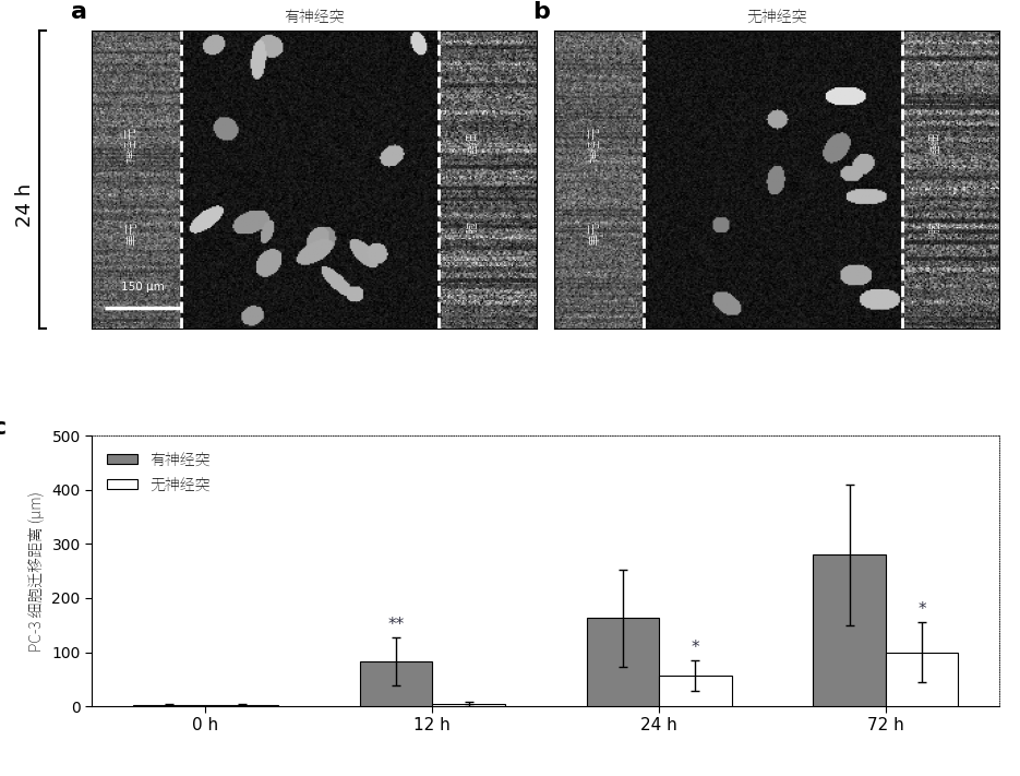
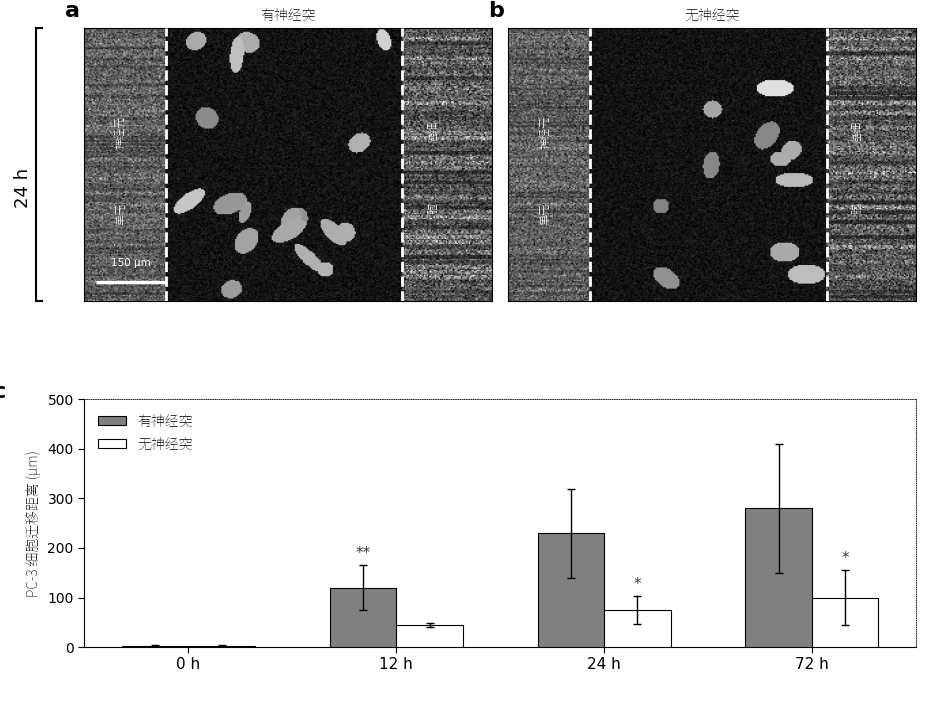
有神经突/12 h: 83 -> 120
无神经突/12 h: 5 -> 45
有神经突/24 h: 163 -> 230
无神经突/24 h: 57 -> 75
